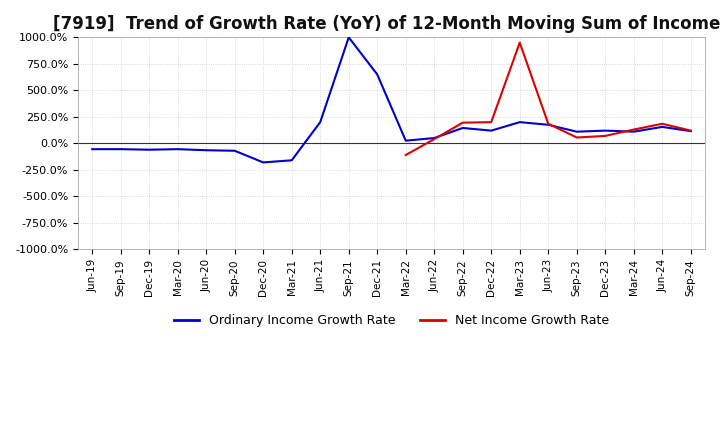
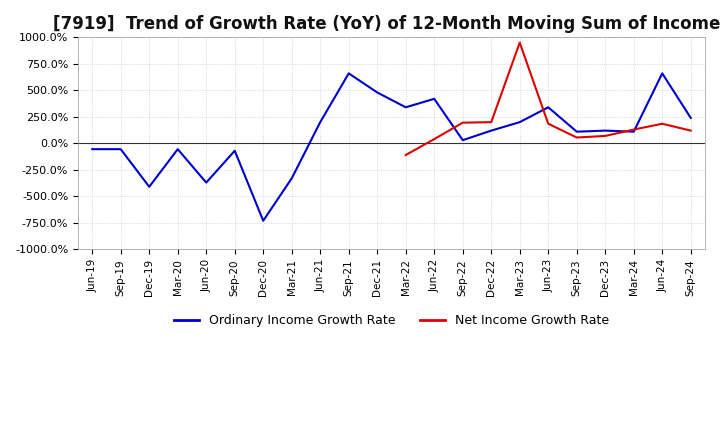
Ordinary Income Growth Rate/Dec-19: -60% -> -410%
Ordinary Income Growth Rate/Jun-20: -60% -> -370%
Ordinary Income Growth Rate/Dec-20: -180% -> -730%
Ordinary Income Growth Rate/Mar-21: -160% -> -330%
Ordinary Income Growth Rate/Sep-21: 1000% -> 660%
Ordinary Income Growth Rate/Dec-21: 650% -> 480%
Ordinary Income Growth Rate/Mar-22: 20% -> 340%
Ordinary Income Growth Rate/Jun-22: 50% -> 420%
Ordinary Income Growth Rate/Sep-22: 140% -> 30%
Ordinary Income Growth Rate/Jun-23: 180% -> 340%
Ordinary Income Growth Rate/Jun-24: 160% -> 660%
Ordinary Income Growth Rate/Sep-24: 120% -> 240%
